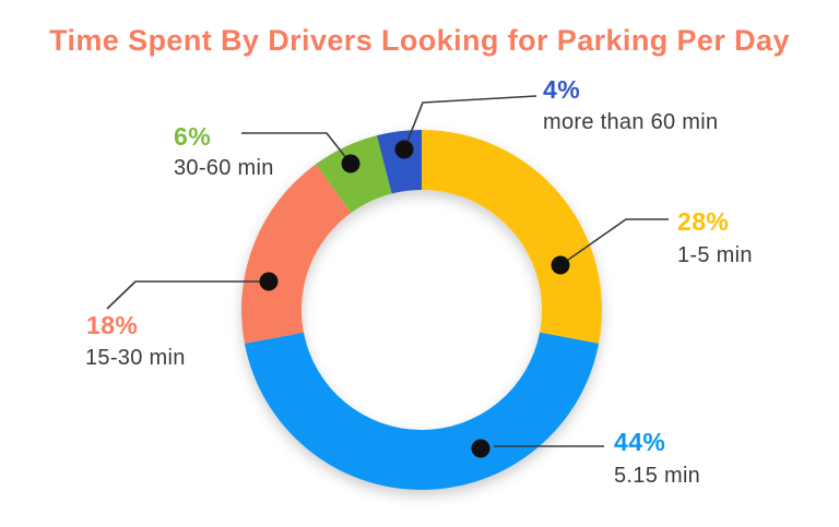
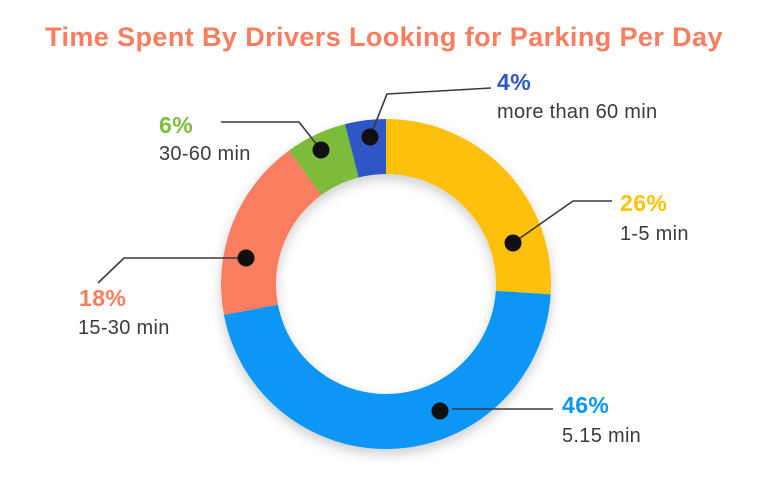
1-5 min: 28% -> 26%
5.15 min: 44% -> 46%
